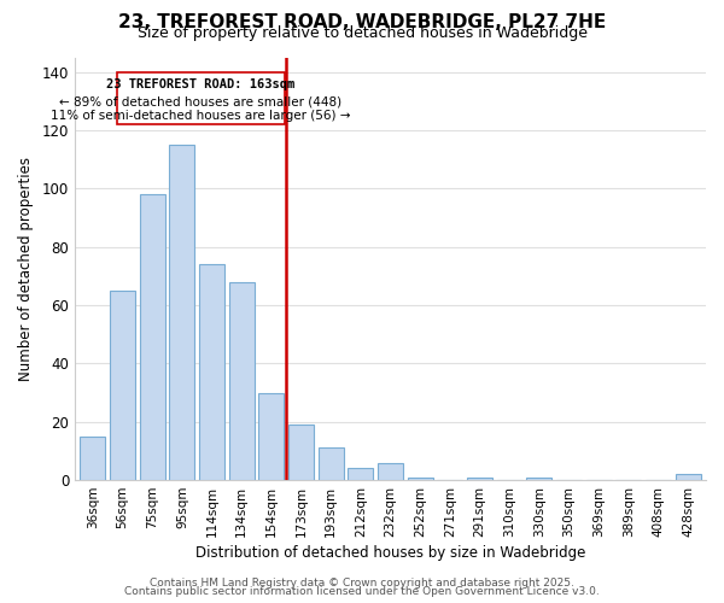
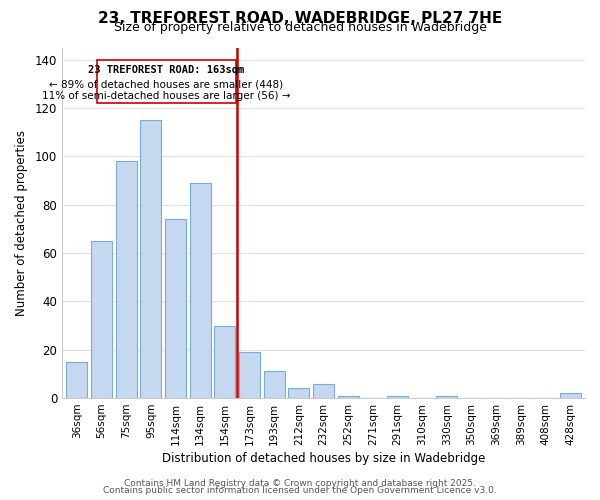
134sqm: 68 -> 89
